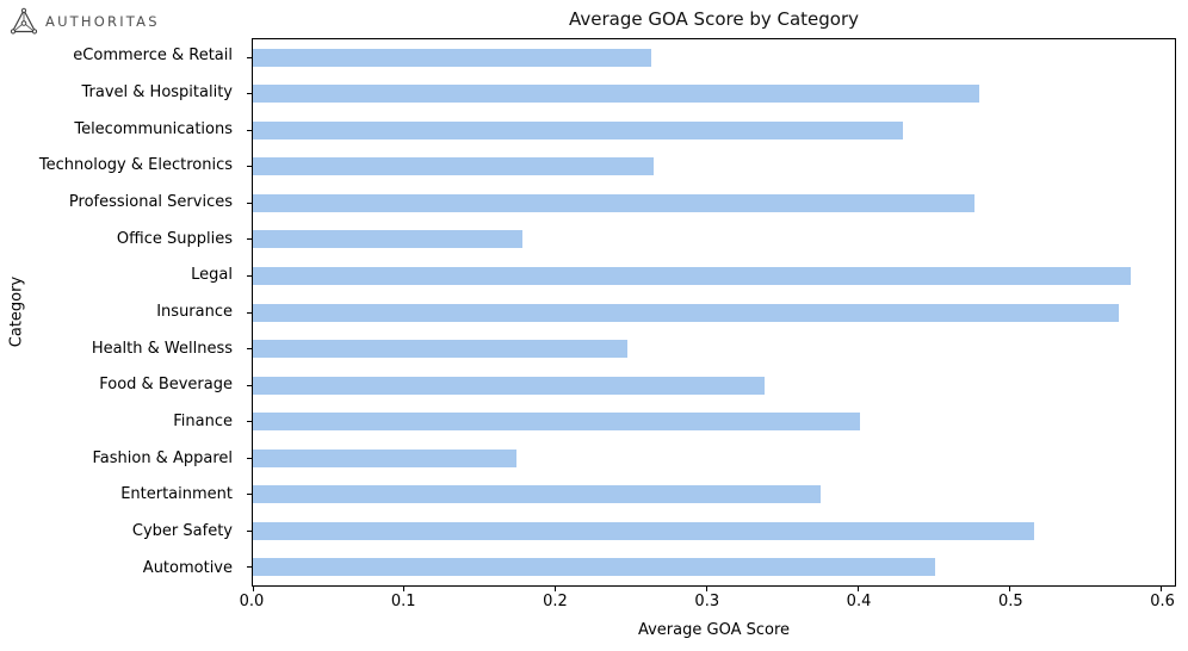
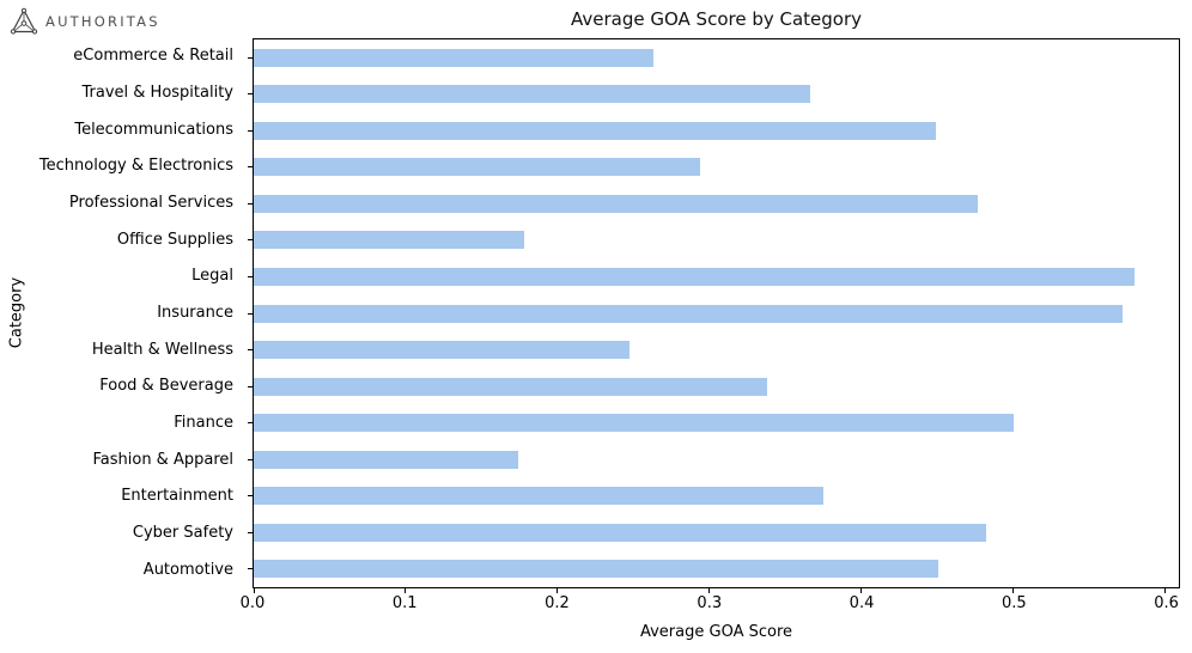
Travel & Hospitality: 0.480 -> 0.366
Telecommunications: 0.429 -> 0.449
Technology & Electronics: 0.265 -> 0.294
Finance: 0.401 -> 0.500
Cyber Safety: 0.516 -> 0.482
